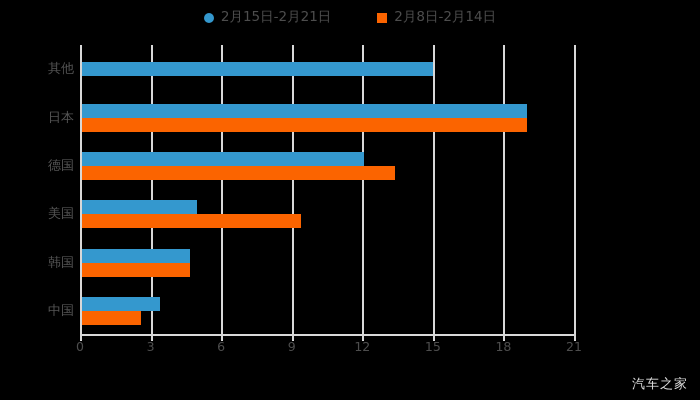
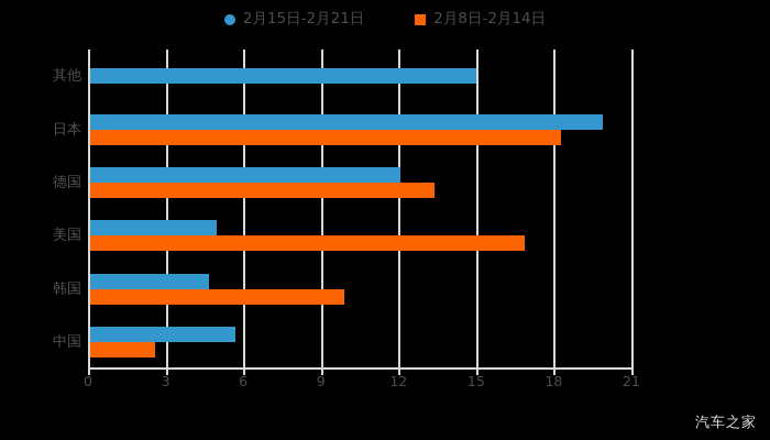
2月15日-2月21日/日本: 18.9 -> 19.8
2月8日-2月14日/日本: 18.9 -> 18.2
2月8日-2月14日/美国: 9.3 -> 16.8
2月8日-2月14日/韩国: 4.6 -> 9.8
2月15日-2月21日/中国: 3.3 -> 5.6
